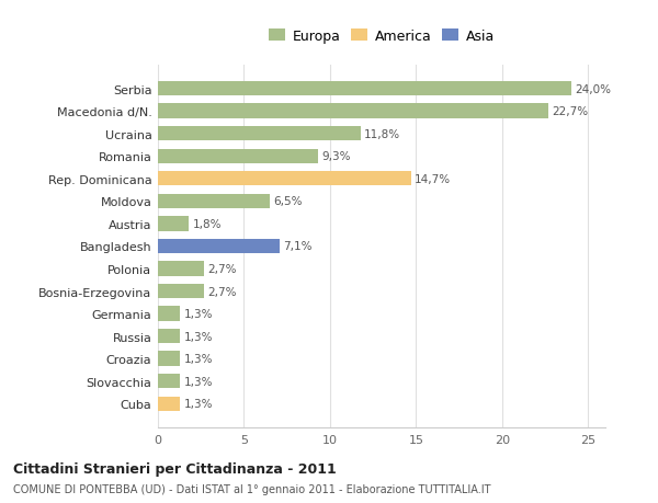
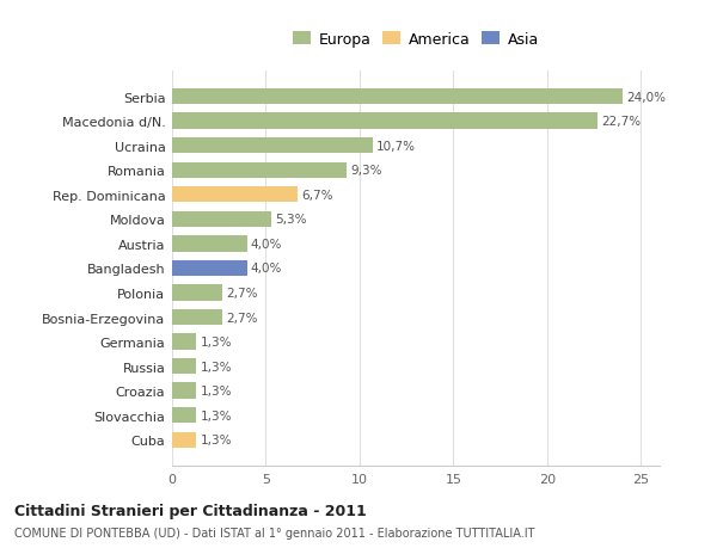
Ucraina: 11,8% -> 10,7%
Rep. Dominicana: 14,7% -> 6,7%
Moldova: 6,5% -> 5,3%
Austria: 1,8% -> 4,0%
Bangladesh: 7,1% -> 4,0%
